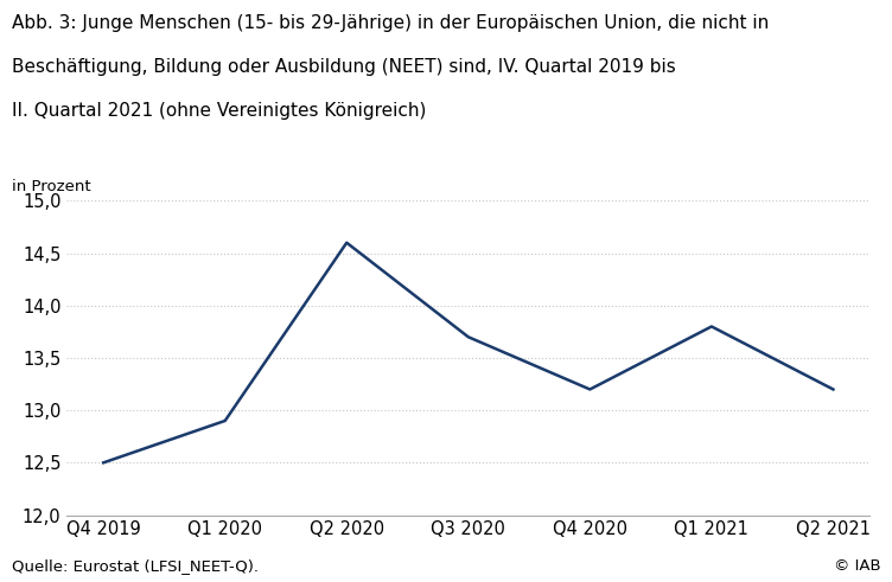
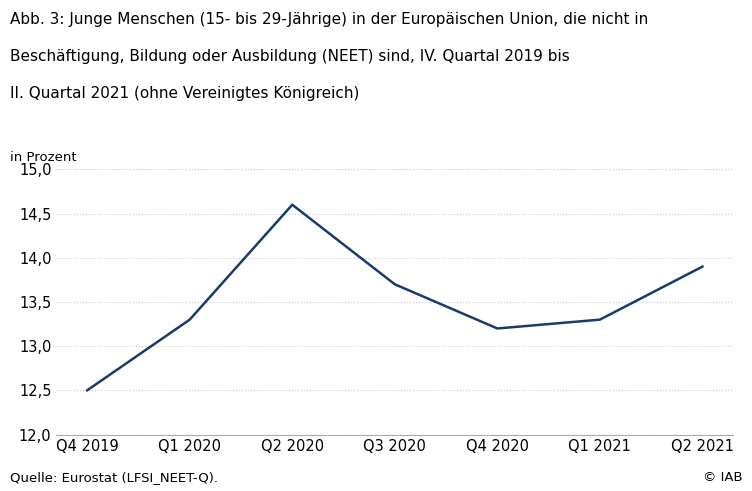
Q1 2020: 12,9 -> 13,3
Q1 2021: 13,8 -> 13,3
Q2 2021: 13,2 -> 13,9
